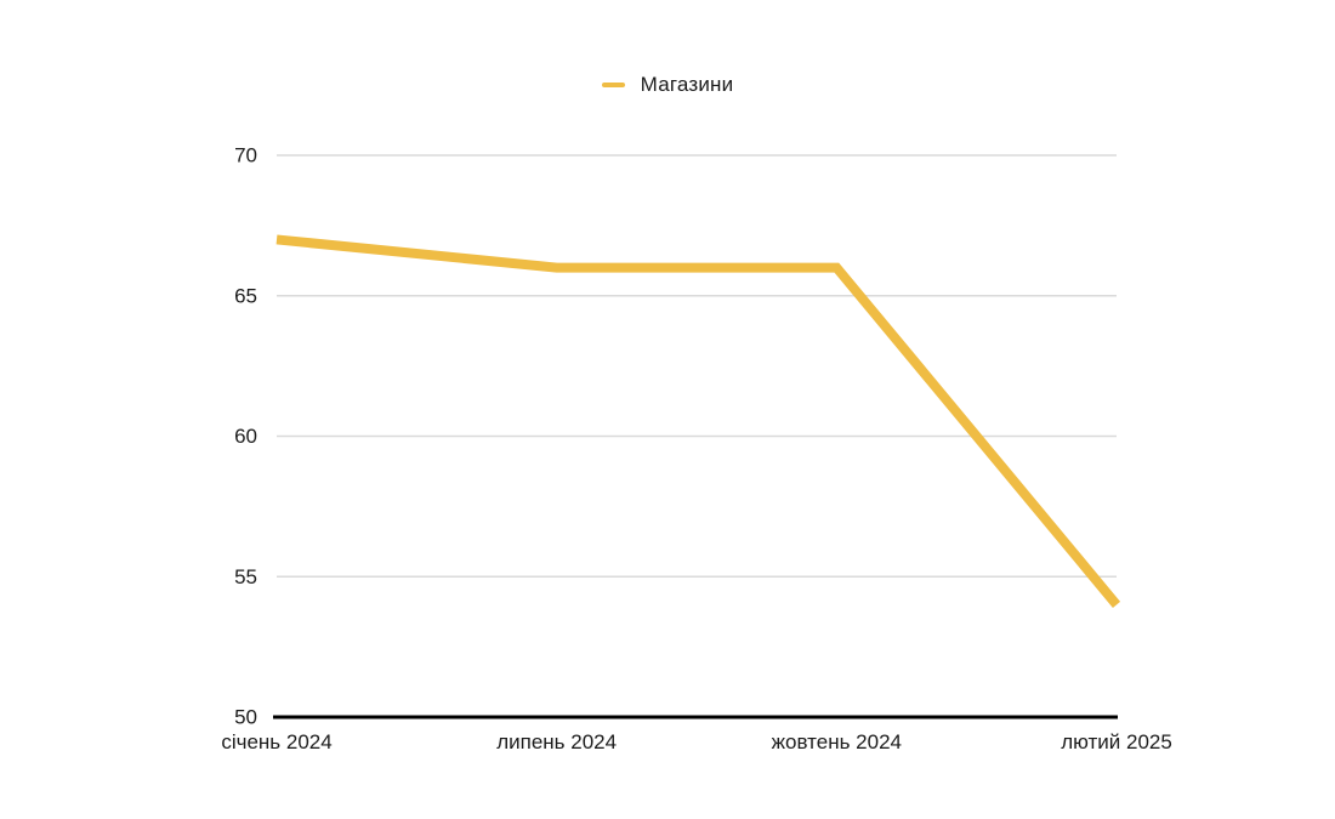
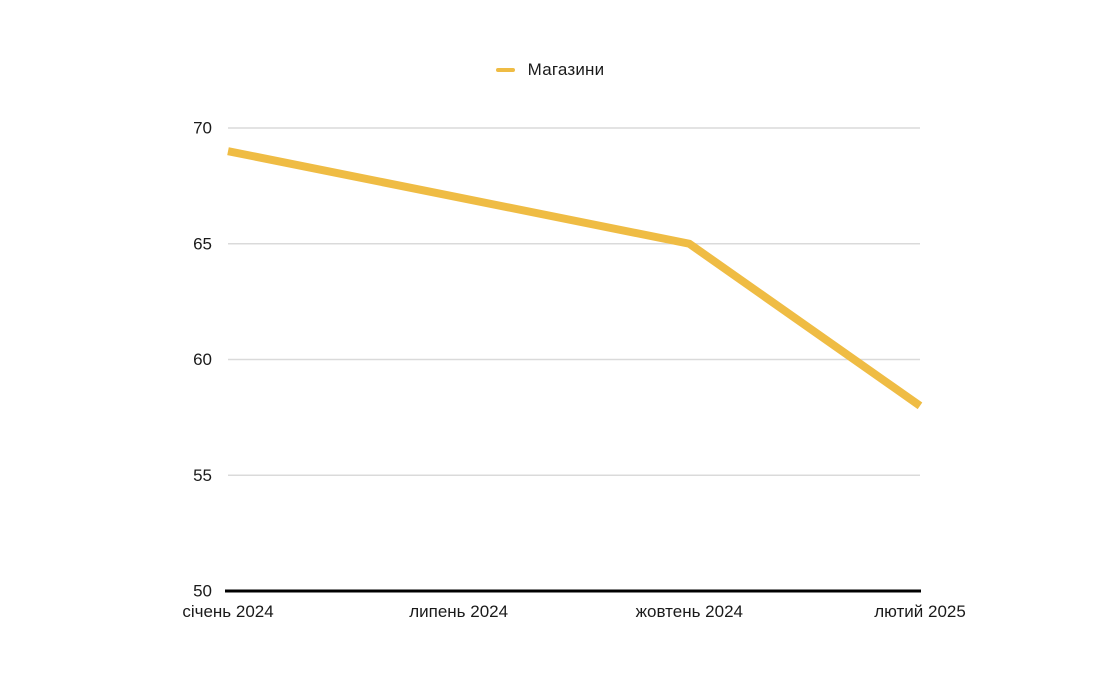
січень 2024: 67 -> 69
липень 2024: 66 -> 67
жовтень 2024: 66 -> 65
лютий 2025: 54 -> 58
